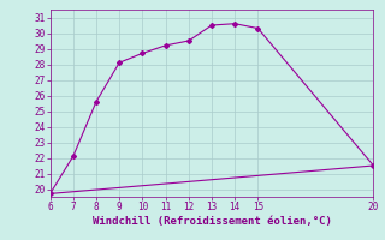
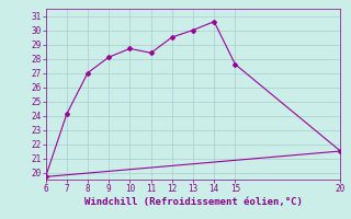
7: 22.1 -> 24.1
8: 25.6 -> 27.0
11: 29.2 -> 28.4
13: 30.5 -> 30.0
15: 30.3 -> 27.6
